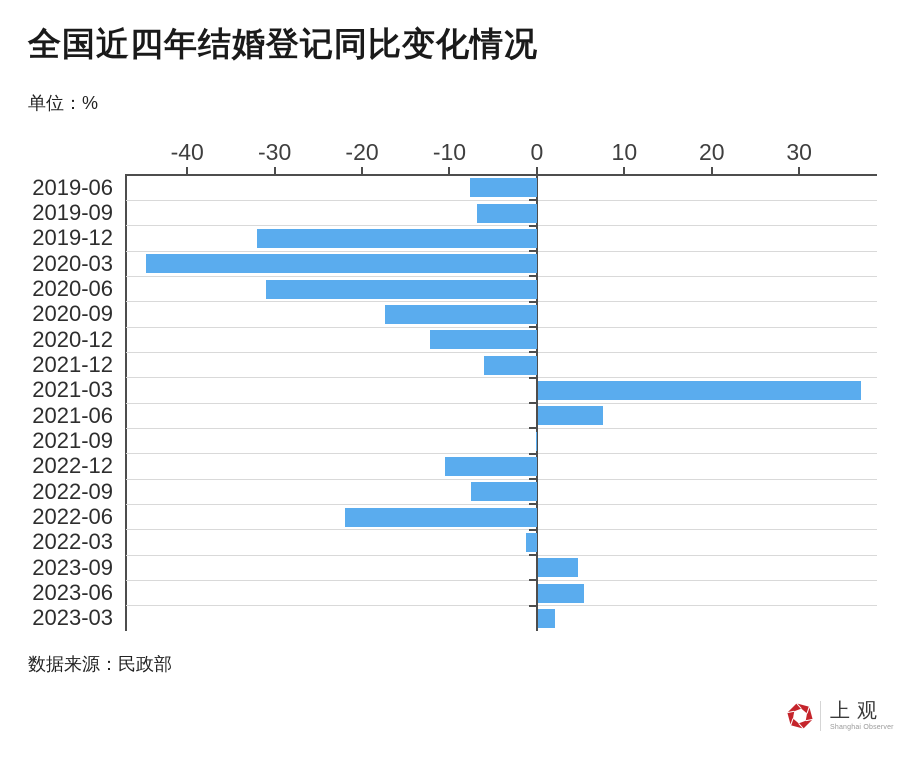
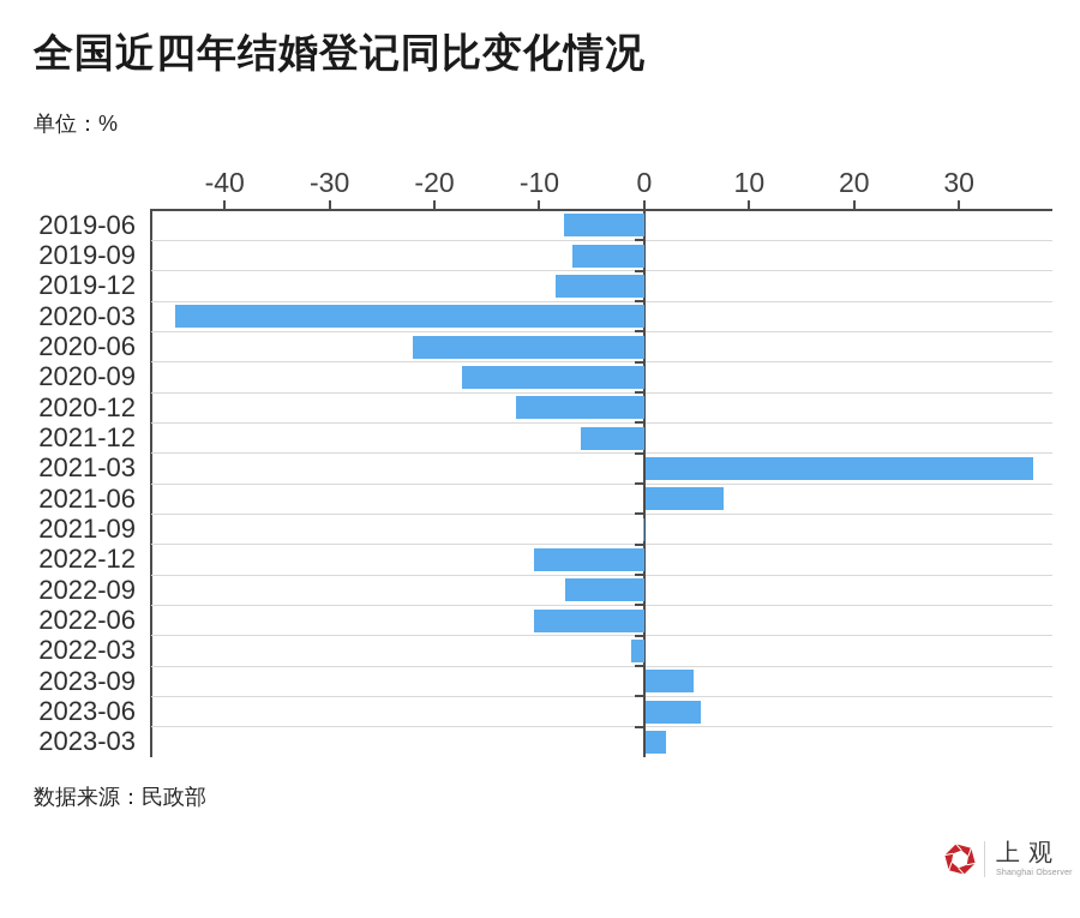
2019-12: -32 -> -8
2020-06: -31 -> -22
2022-06: -22 -> -10
